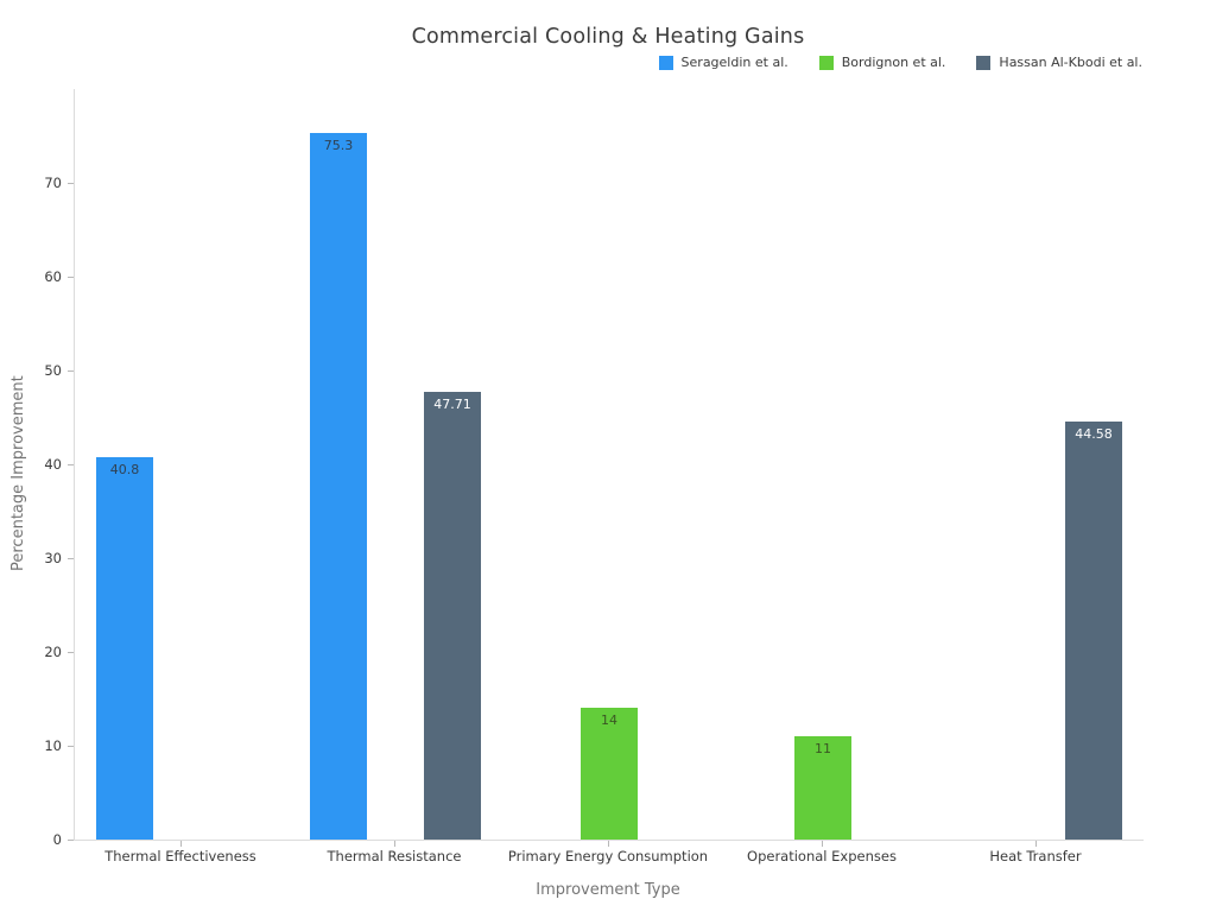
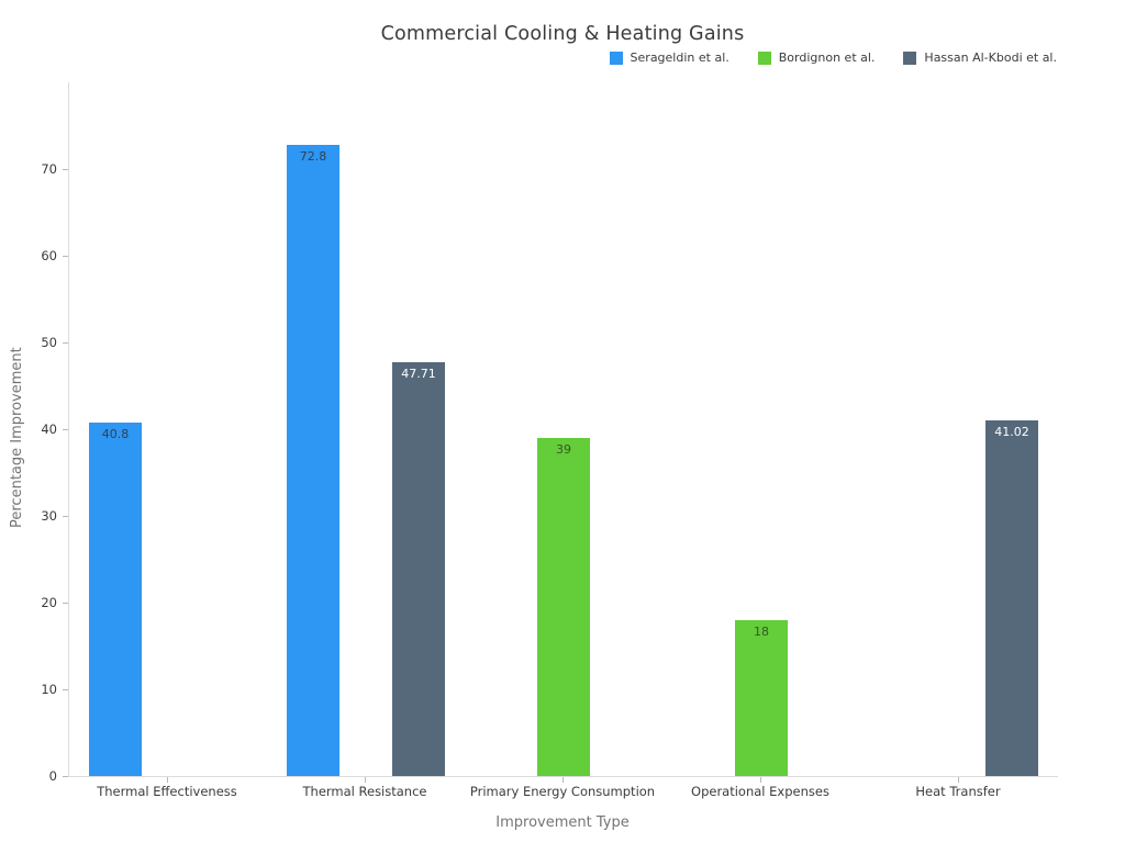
Serageldin et al./Thermal Resistance: 75.3 -> 72.8
Bordignon et al./Primary Energy Consumption: 14 -> 39
Bordignon et al./Operational Expenses: 11 -> 18
Hassan Al-Kbodi et al./Heat Transfer: 44.58 -> 41.02
